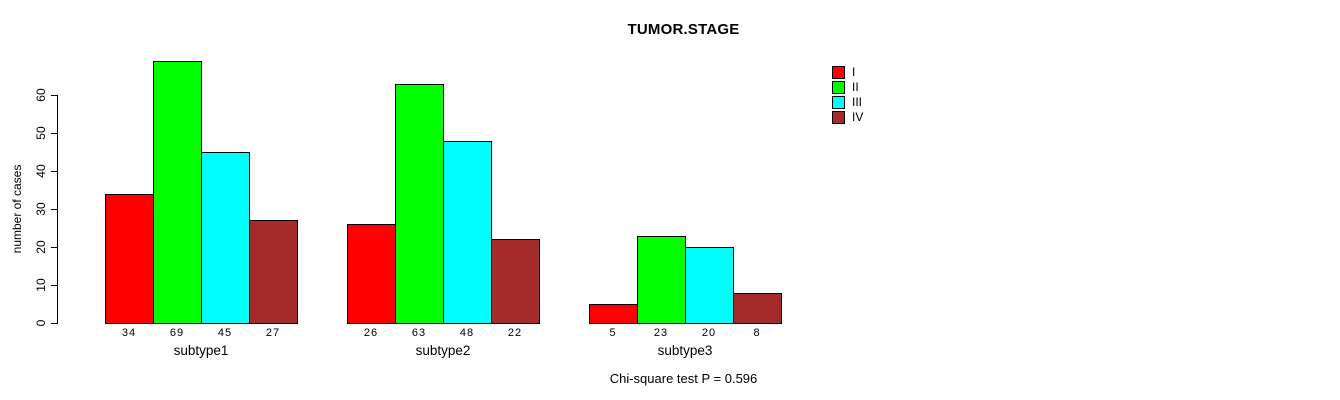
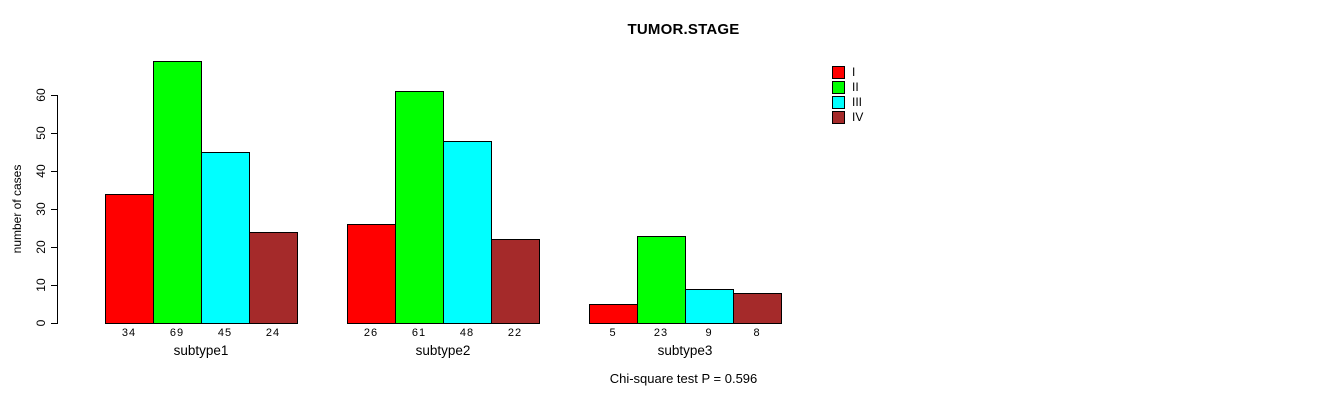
IV/subtype1: 27 -> 24
II/subtype2: 63 -> 61
III/subtype3: 20 -> 9
